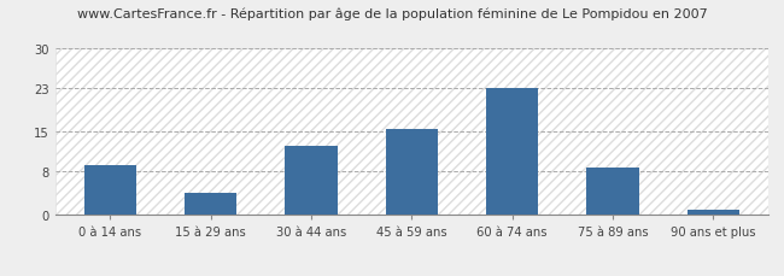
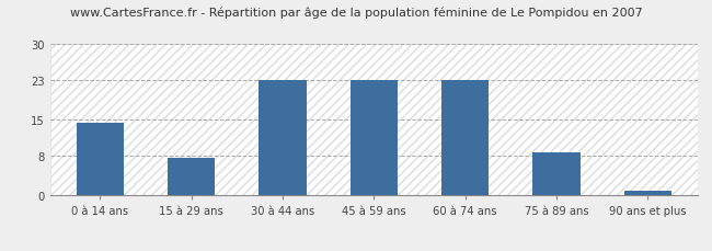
0 à 14 ans: 9.0 -> 14.5
15 à 29 ans: 4.0 -> 7.5
30 à 44 ans: 12.5 -> 23.0
45 à 59 ans: 15.5 -> 23.0
